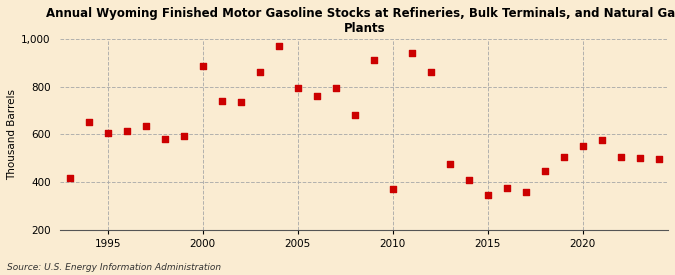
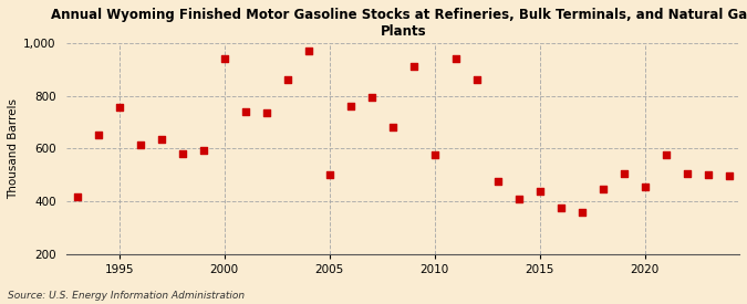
1995: 605 -> 755
2000: 885 -> 940
2005: 795 -> 500
2010: 370 -> 575
2015: 345 -> 440
2020: 550 -> 455
